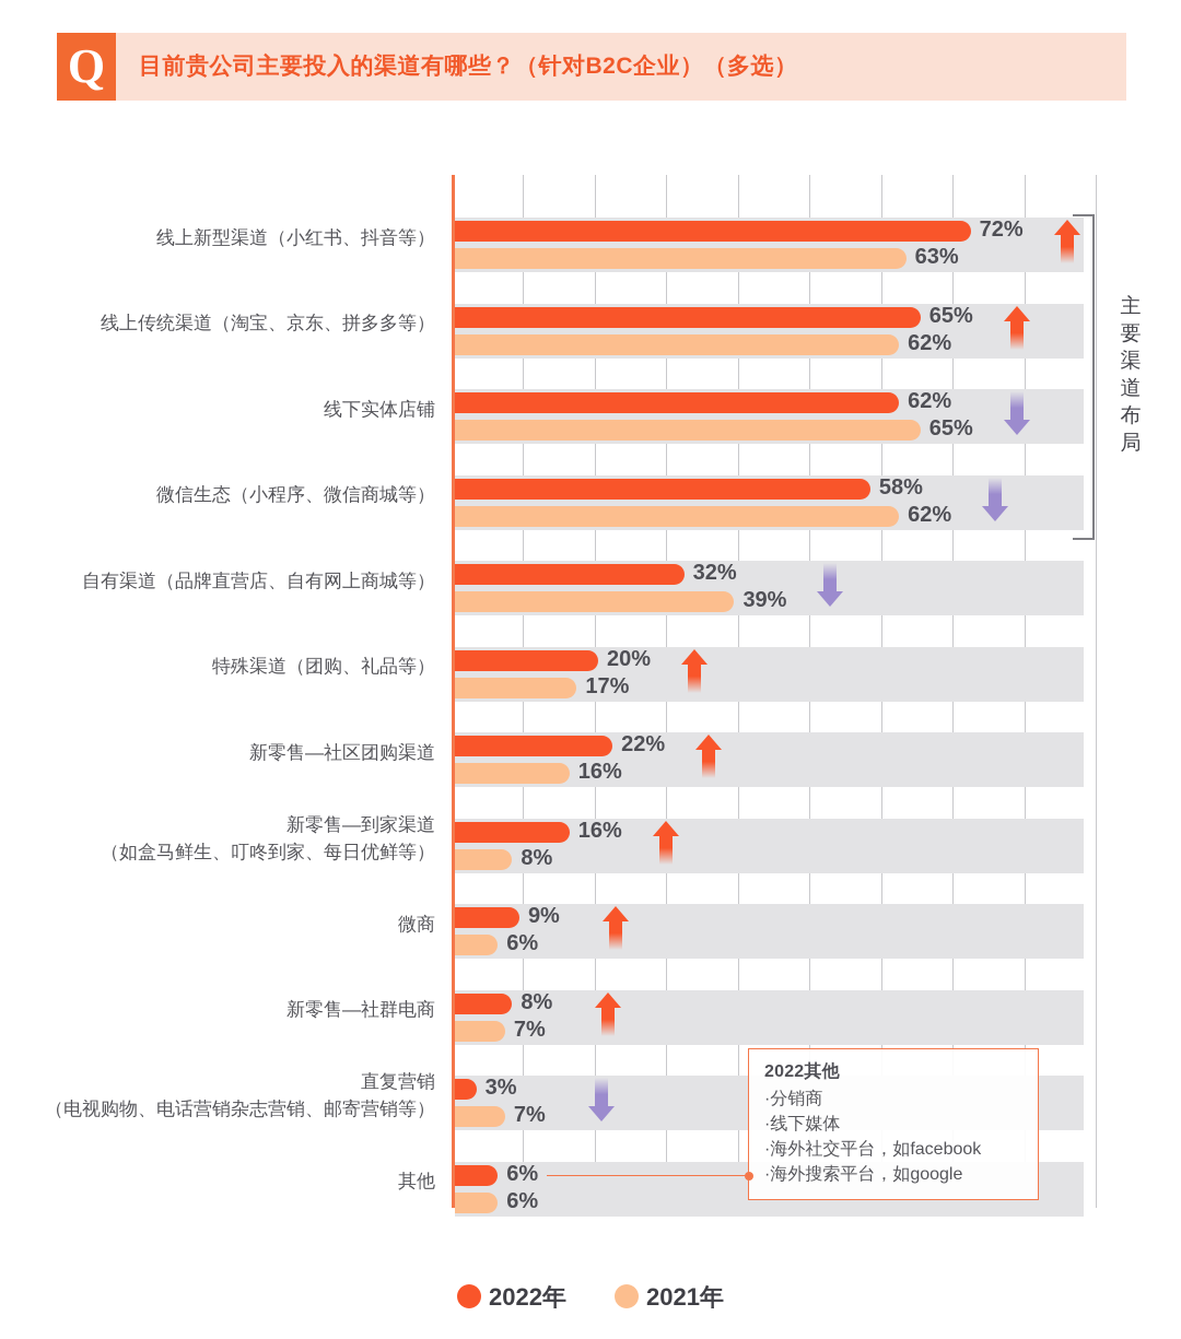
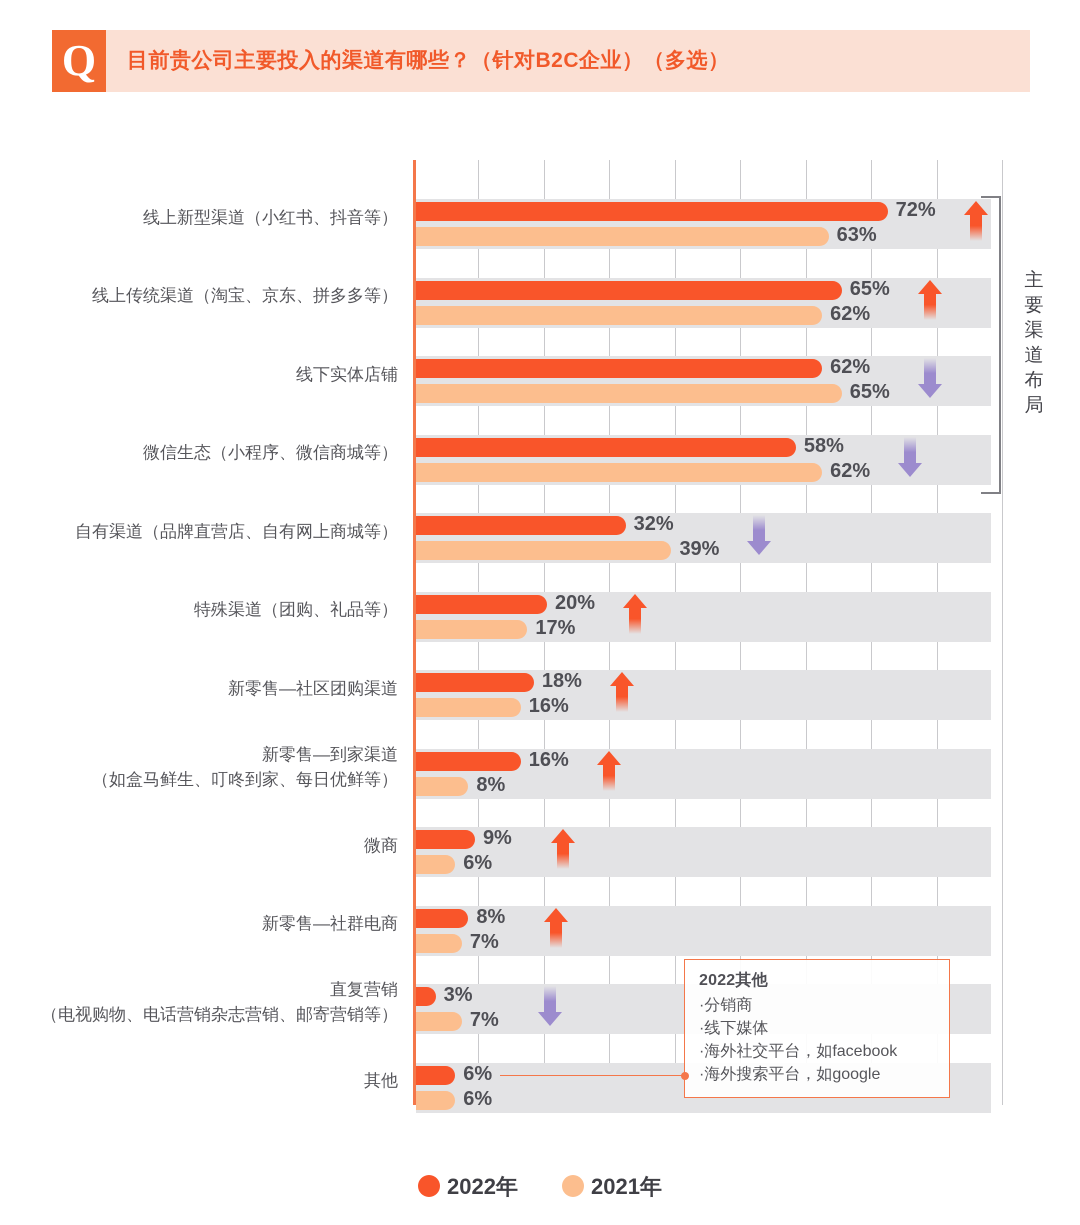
2022年/新零售—社区团购渠道: 22% -> 18%
